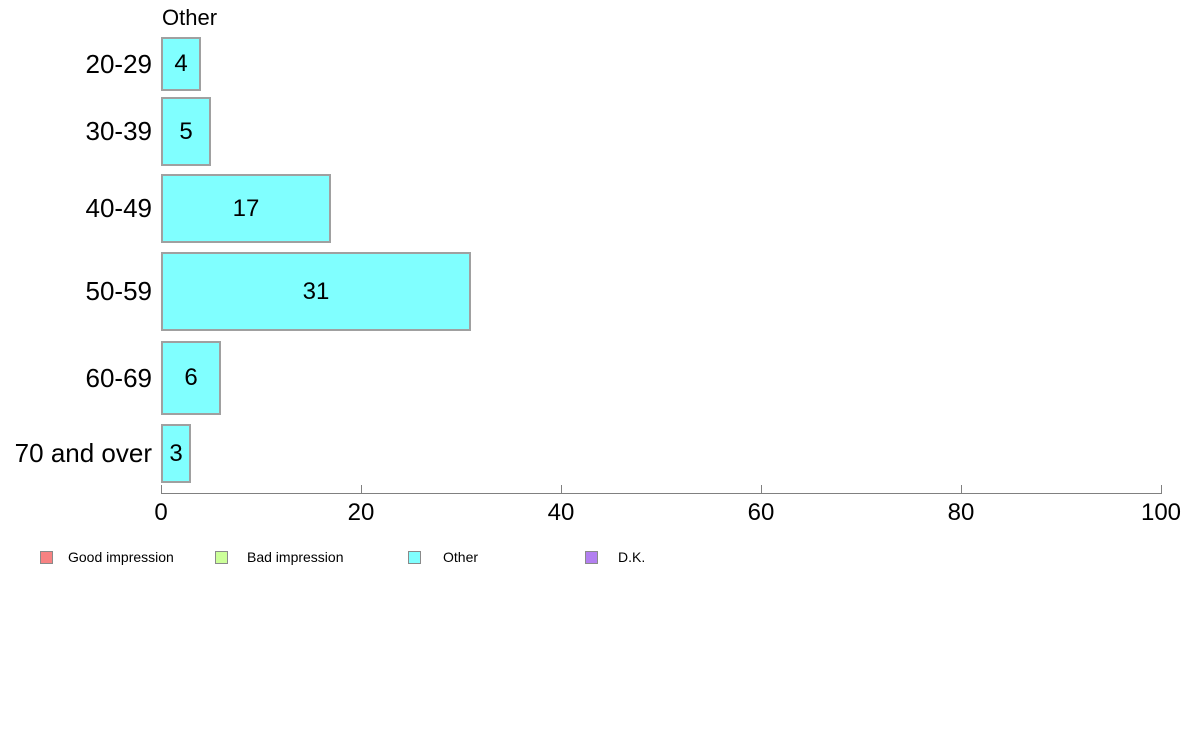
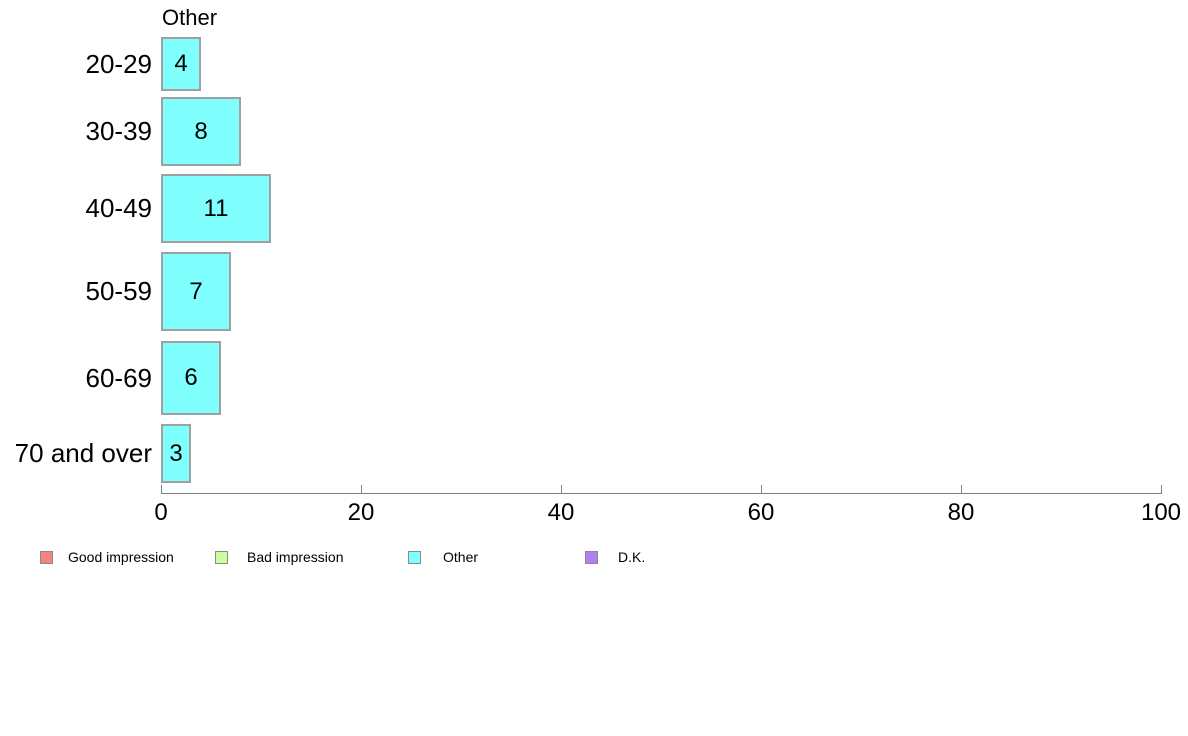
30-39: 5 -> 8
40-49: 17 -> 11
50-59: 31 -> 7
